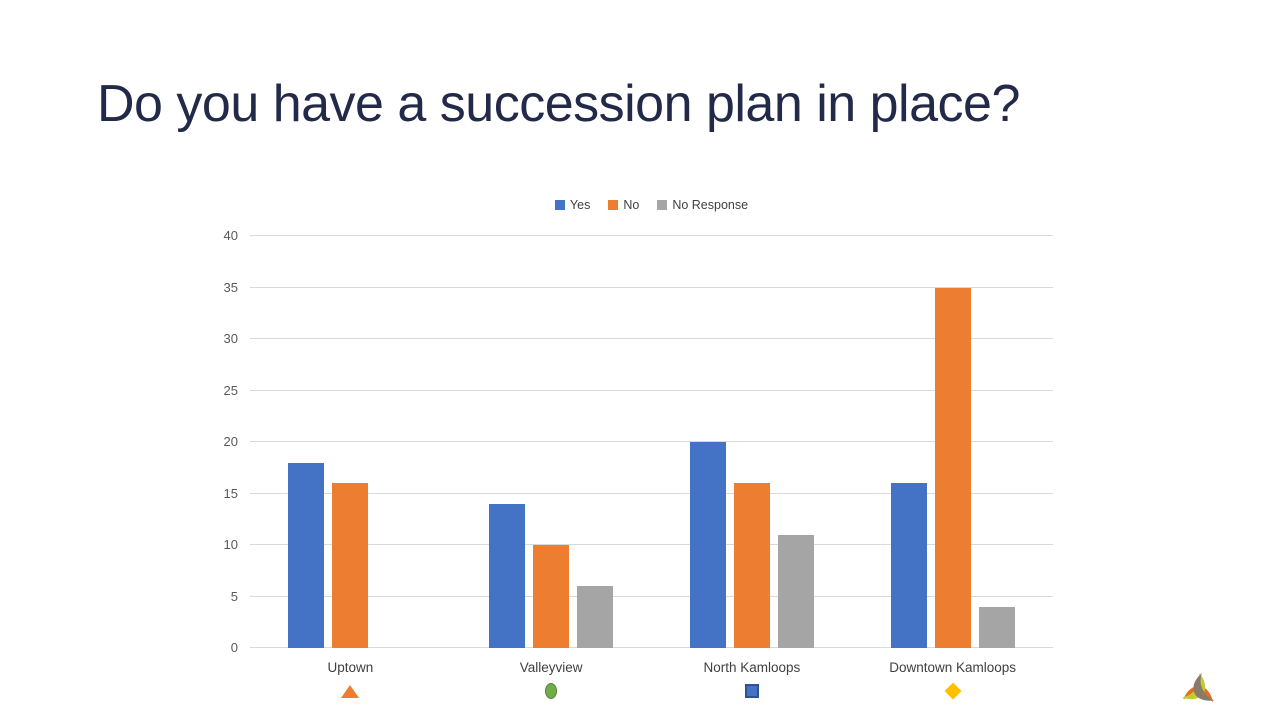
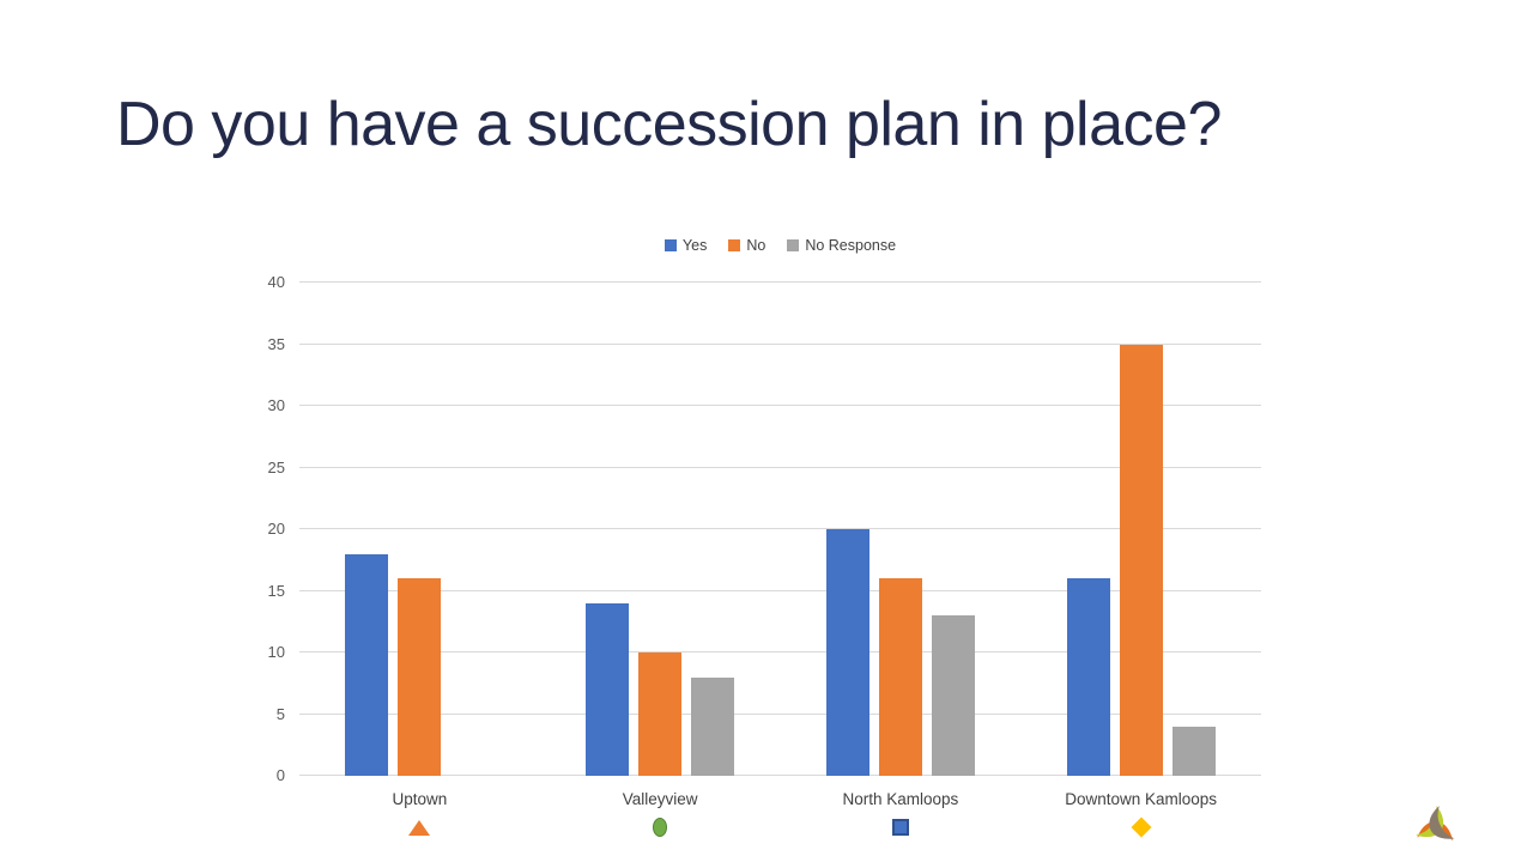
No Response/Valleyview: 6 -> 8
No Response/North Kamloops: 11 -> 13
